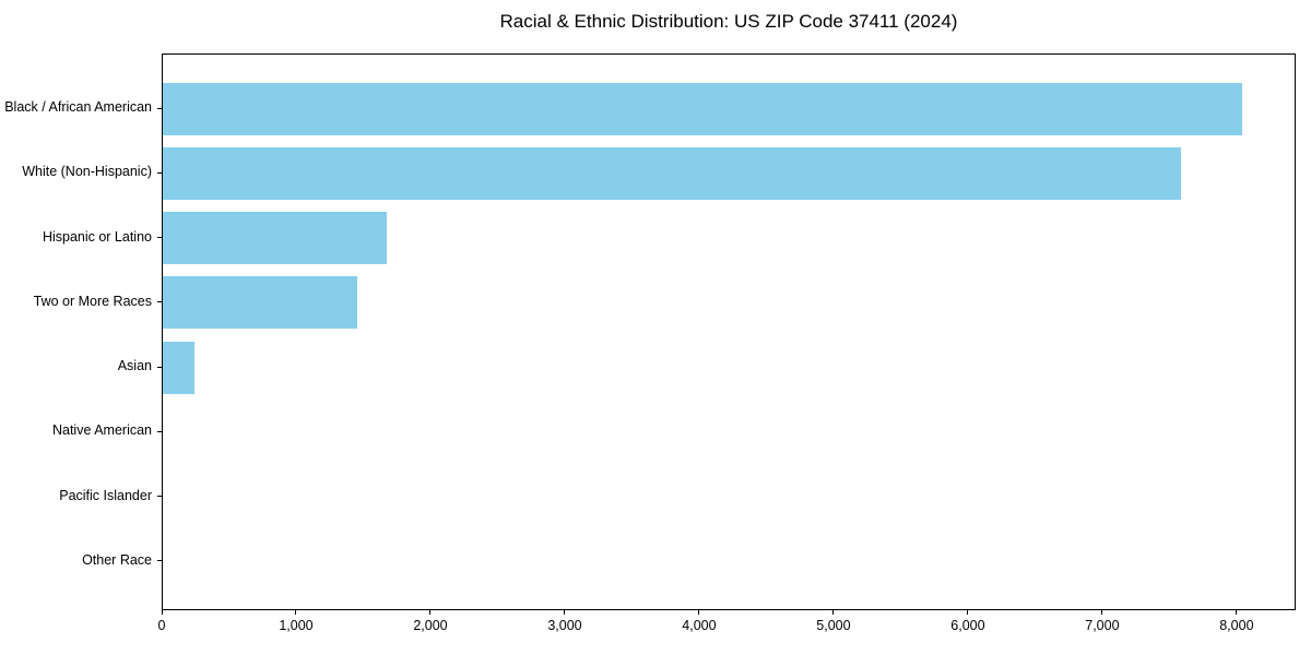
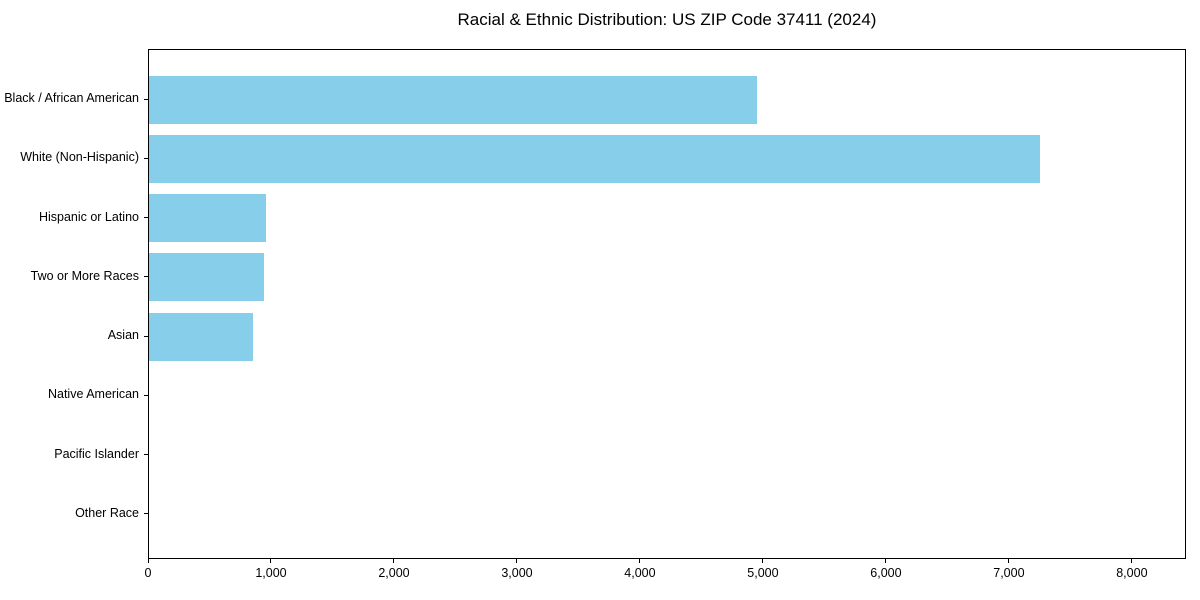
Black / African American: 8050 -> 4950
White (Non-Hispanic): 7590 -> 7260
Hispanic or Latino: 1670 -> 950
Two or More Races: 1450 -> 940
Asian: 240 -> 850
